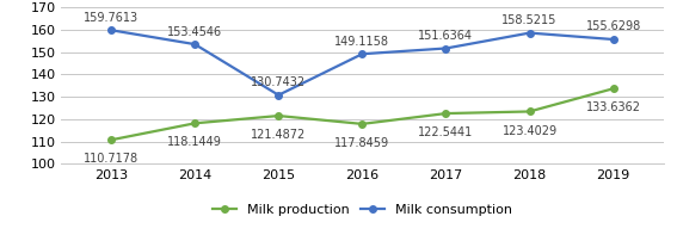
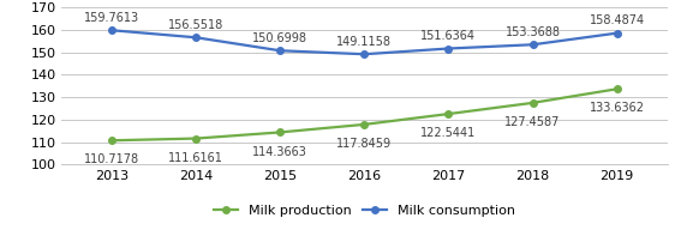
Milk production/2014: 118.1449 -> 111.6161
Milk consumption/2014: 153.4546 -> 156.5518
Milk production/2015: 121.4872 -> 114.3663
Milk consumption/2015: 130.7432 -> 150.6998
Milk production/2018: 123.4029 -> 127.4587
Milk consumption/2018: 158.5215 -> 153.3688
Milk consumption/2019: 155.6298 -> 158.4874
